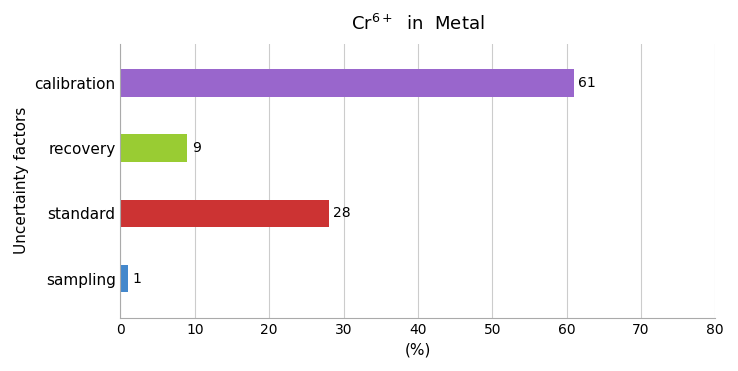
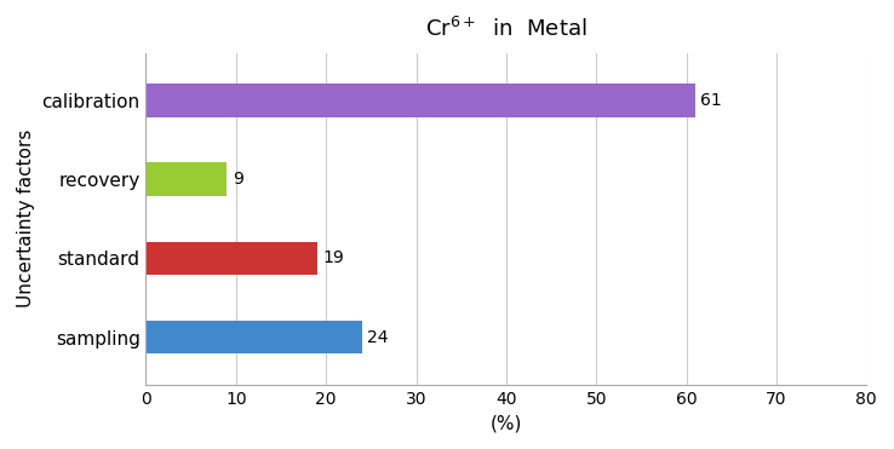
standard: 28 -> 19
sampling: 1 -> 24
